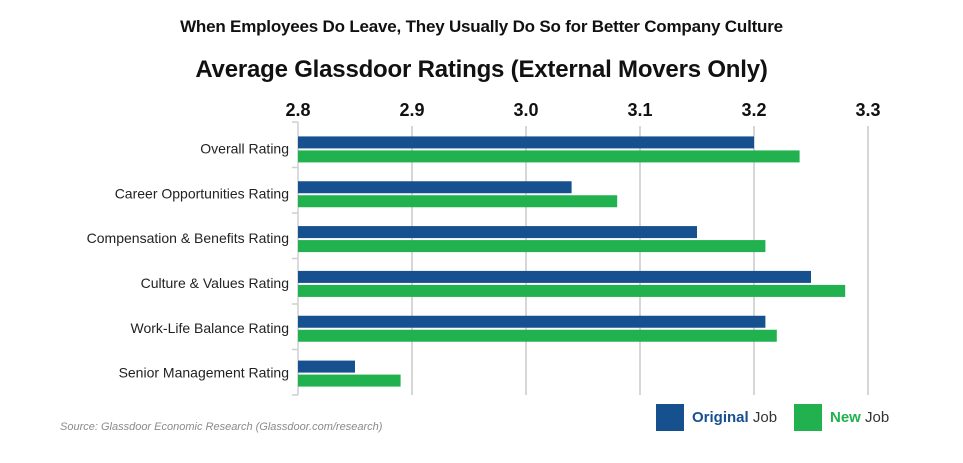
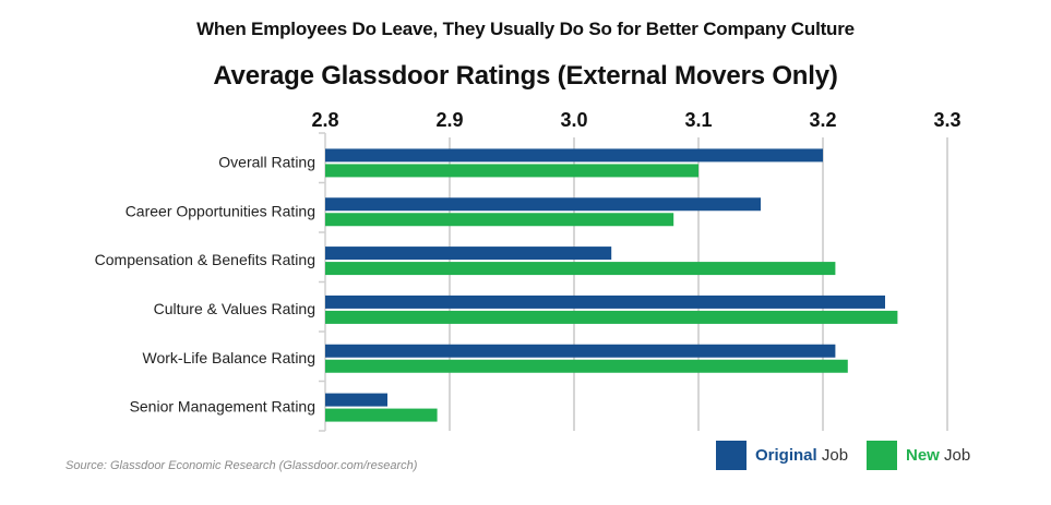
New Job/Overall Rating: 3.24 -> 3.10
Original Job/Career Opportunities Rating: 3.04 -> 3.15
Original Job/Compensation & Benefits Rating: 3.15 -> 3.03
New Job/Culture & Values Rating: 3.28 -> 3.26
